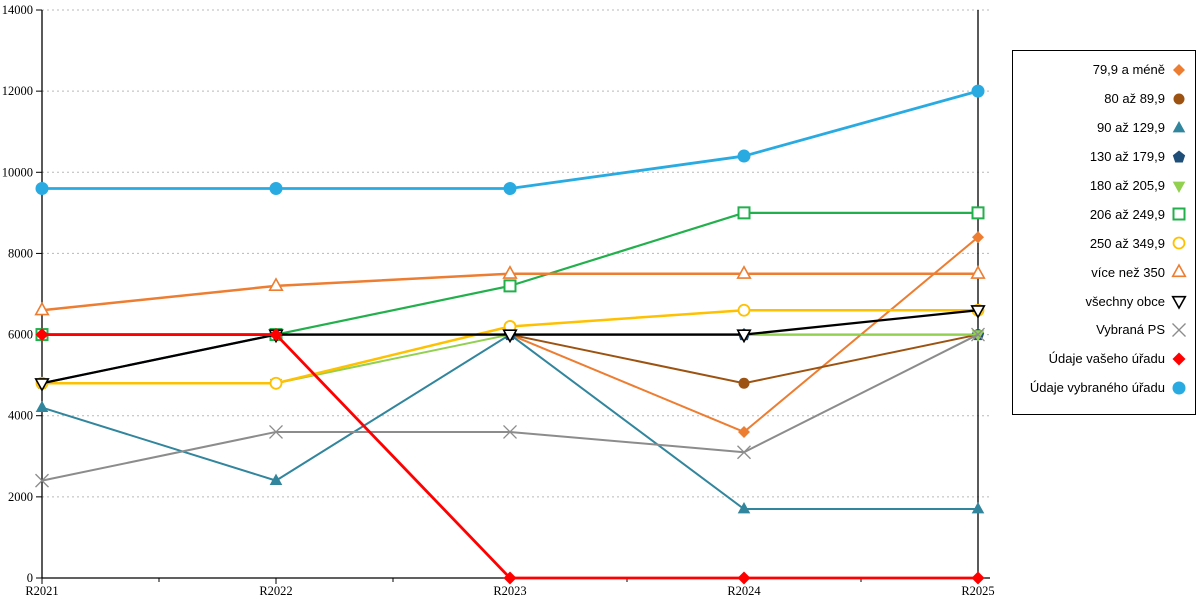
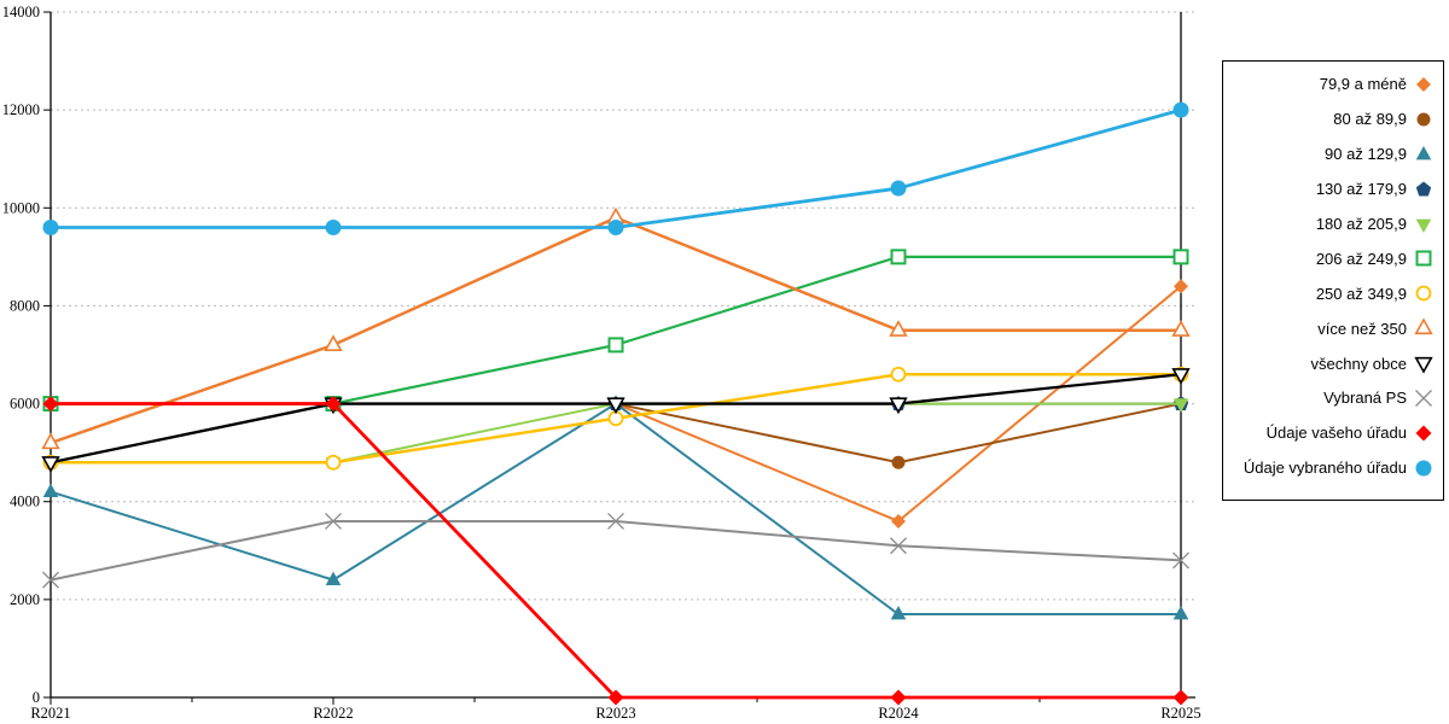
více než 350/R2021: 6600 -> 5200
250 až 349,9/R2023: 6200 -> 5700
více než 350/R2023: 7500 -> 9800
Vybraná PS/R2025: 6000 -> 2800
